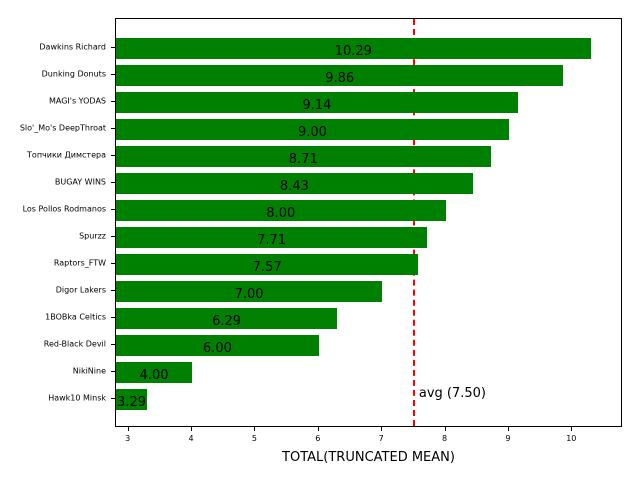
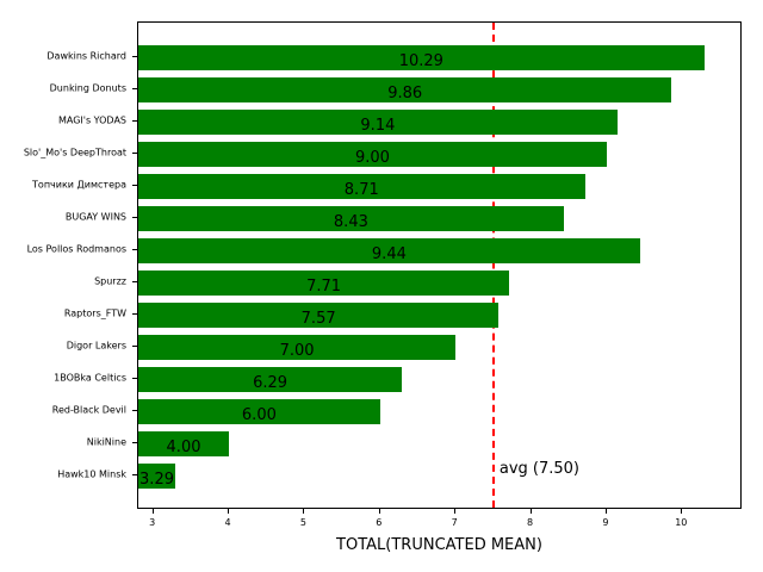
Los Pollos Rodmanos: 8.00 -> 9.44
